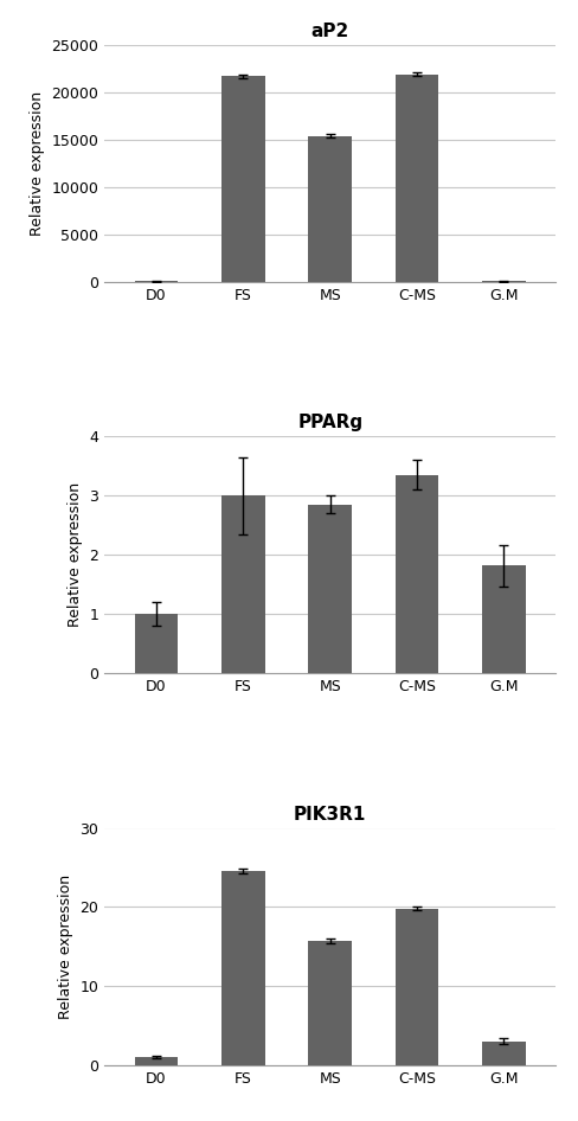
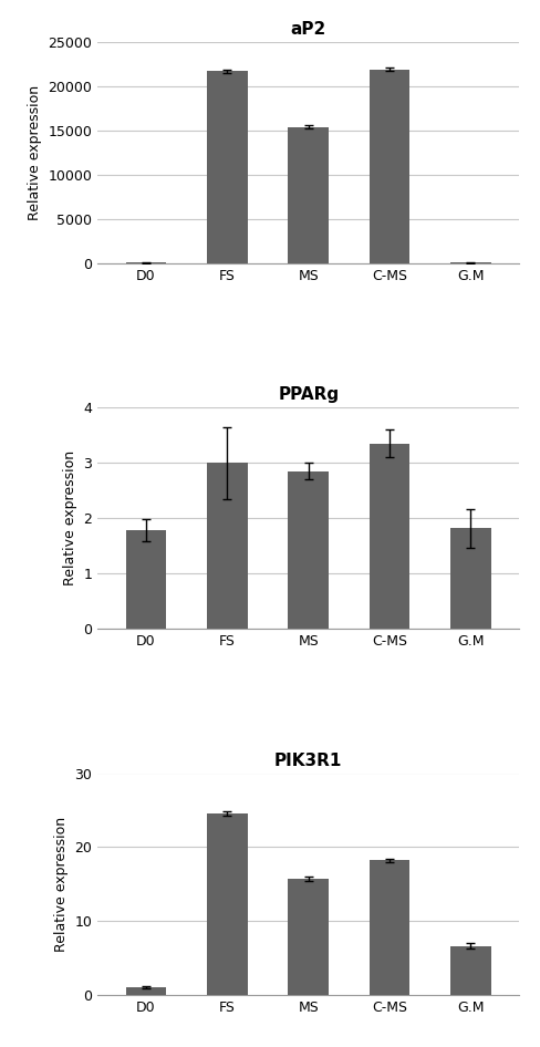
PPARg/D0: 1.00 -> 1.78
PIK3R1/C-MS: 19.8 -> 18.2
PIK3R1/G.M: 3.0 -> 6.6
